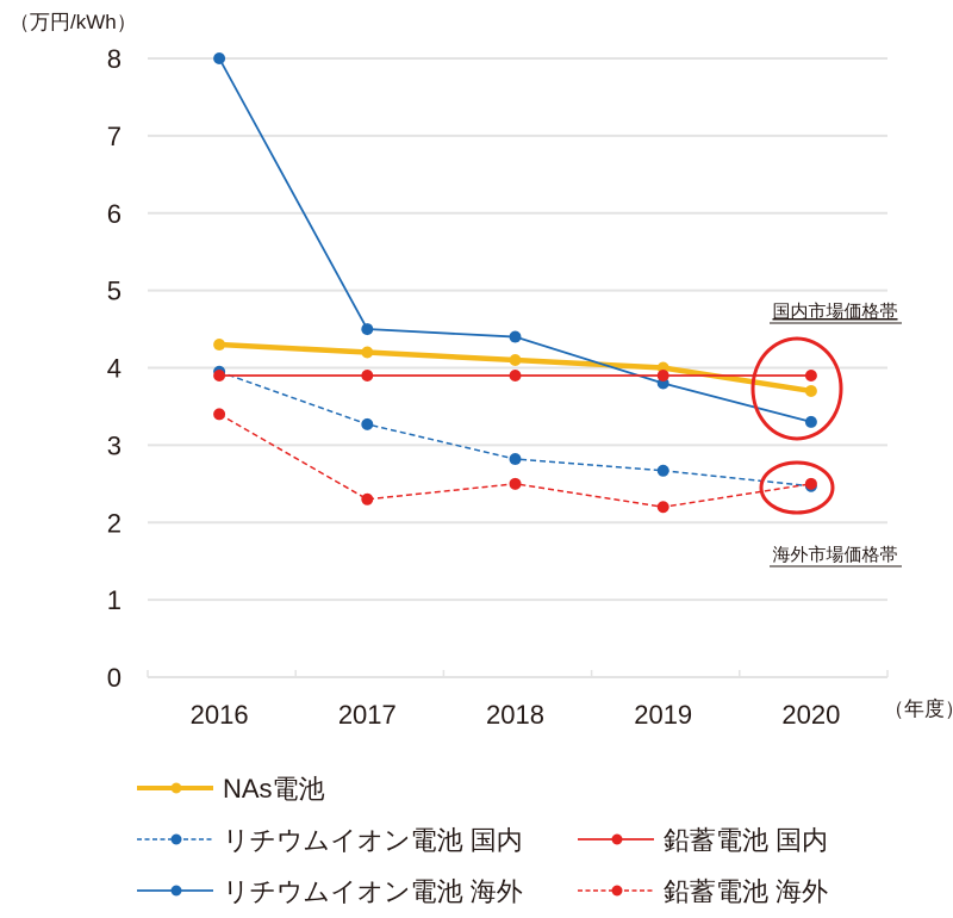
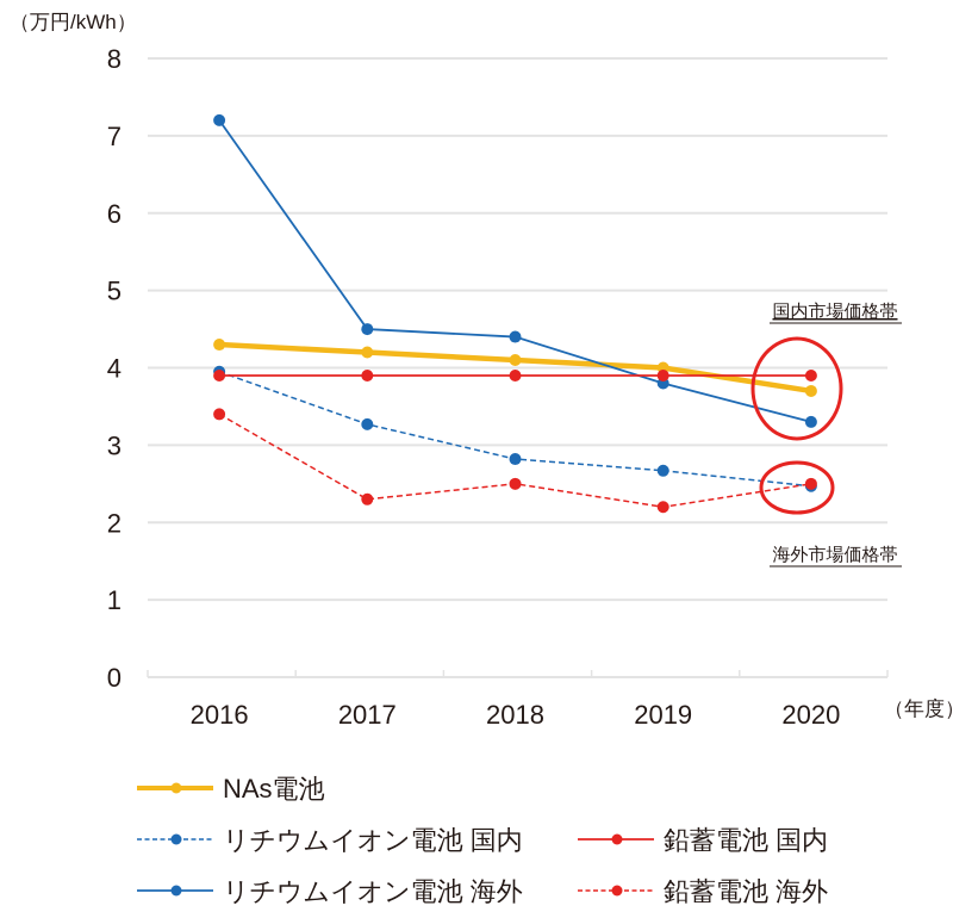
リチウムイオン電池 海外/2016: 8.0 -> 7.2
